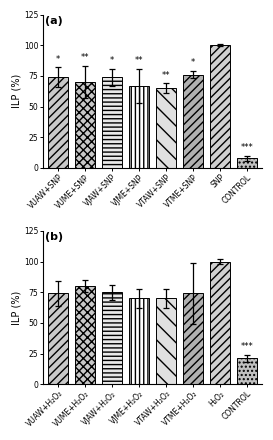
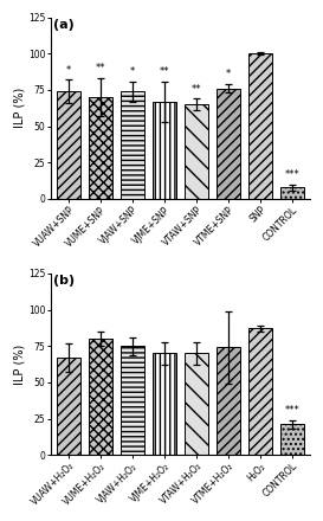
VUAW+H₂O₂: 74 -> 67
H₂O₂: 100 -> 87
